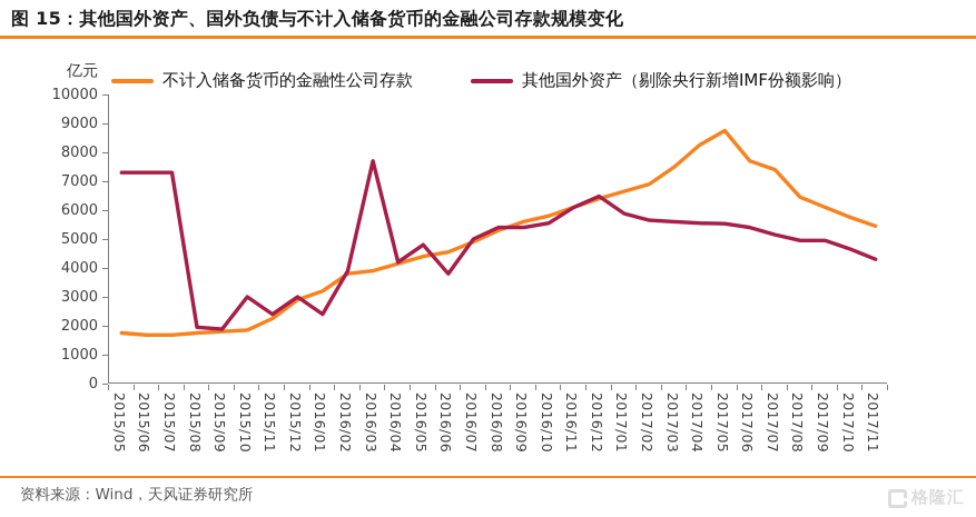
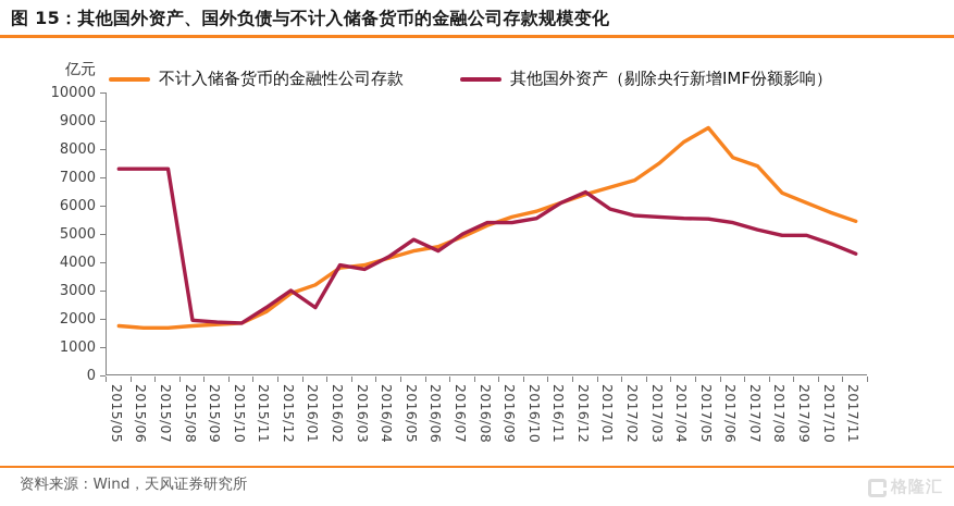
其他国外资产（剔除央行新增IMF份额影响）/2015/10: 3000 -> 1800
其他国外资产（剔除央行新增IMF份额影响）/2016/03: 7700 -> 3800
其他国外资产（剔除央行新增IMF份额影响）/2016/06: 3800 -> 4400
